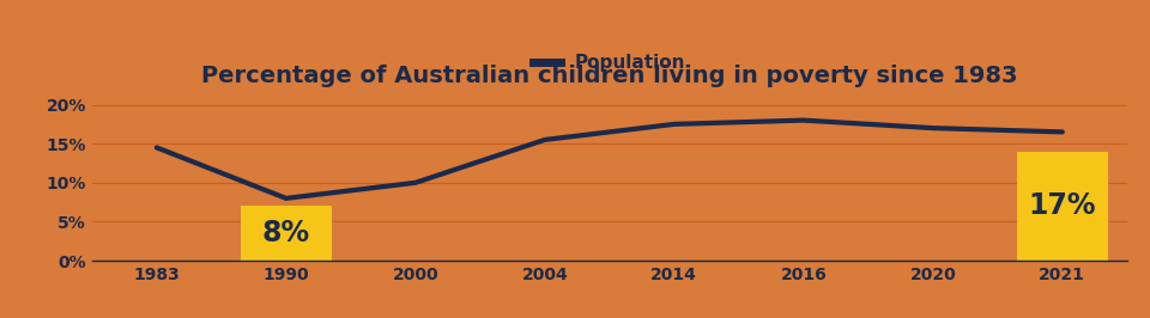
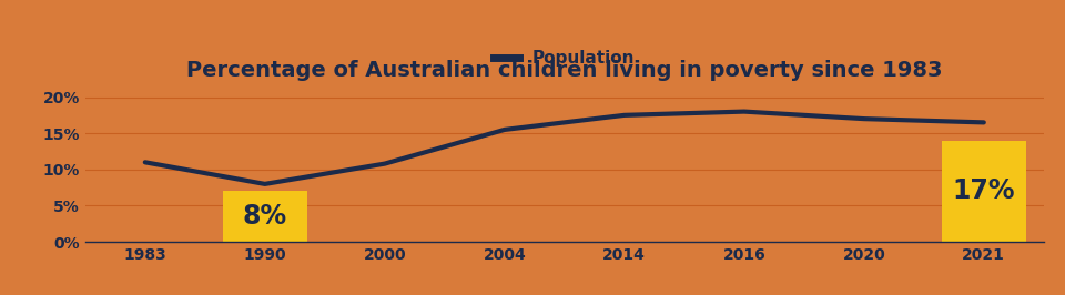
1983: 14.5% -> 11.0%
2000: 10.0% -> 10.8%
